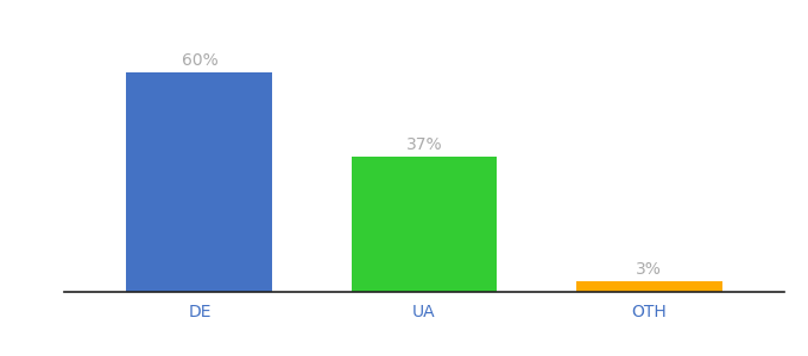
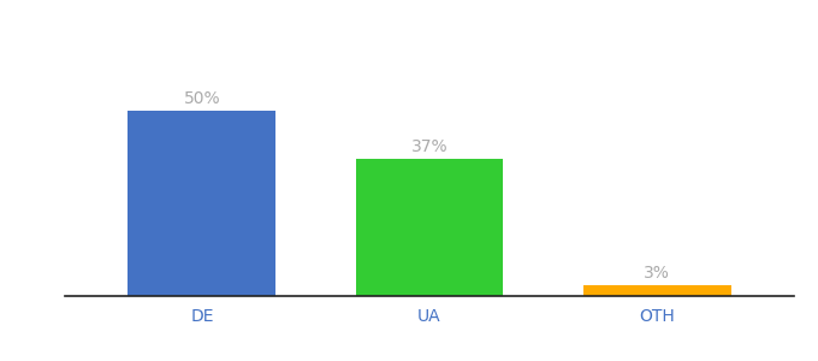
DE: 60% -> 50%
